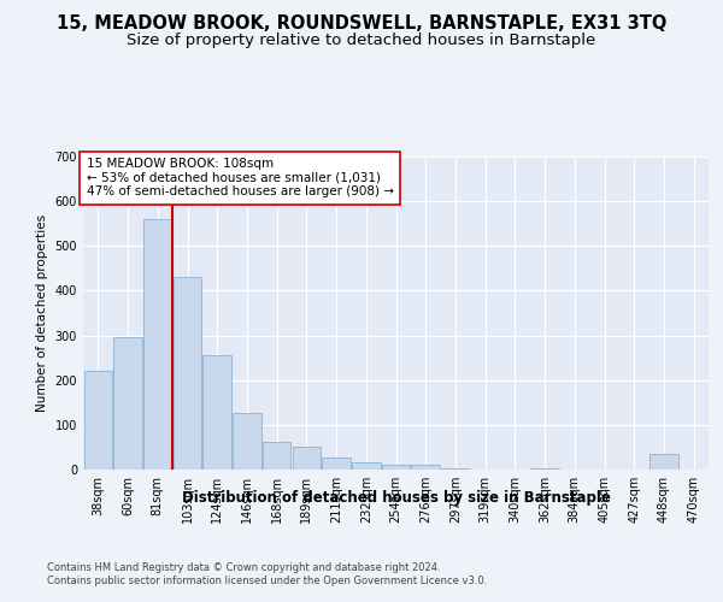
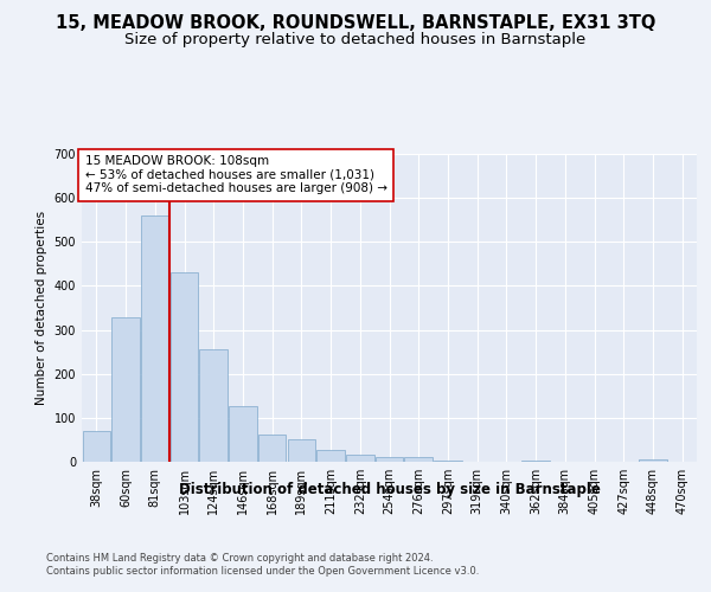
38sqm: 220 -> 70
60sqm: 295 -> 328
448sqm: 35 -> 5
